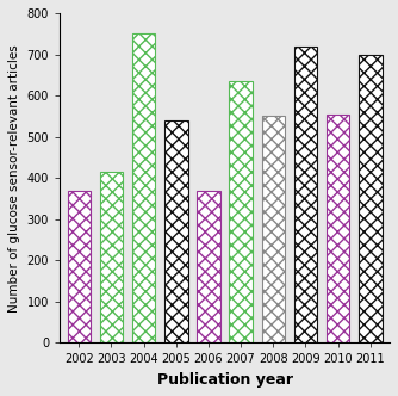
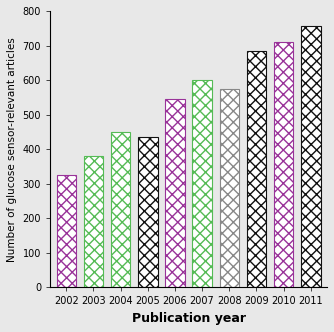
2002: 370 -> 325
2003: 415 -> 380
2004: 750 -> 450
2005: 540 -> 435
2006: 370 -> 545
2007: 635 -> 600
2008: 550 -> 575
2009: 720 -> 685
2010: 555 -> 710
2011: 700 -> 755
